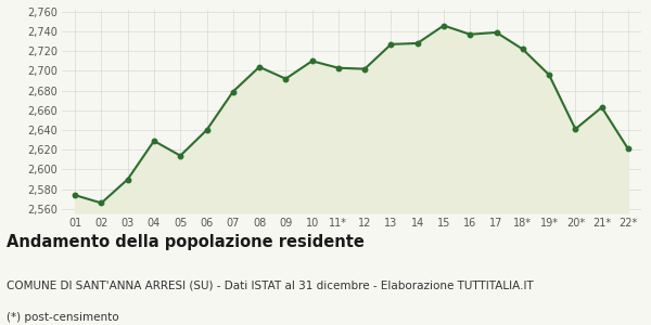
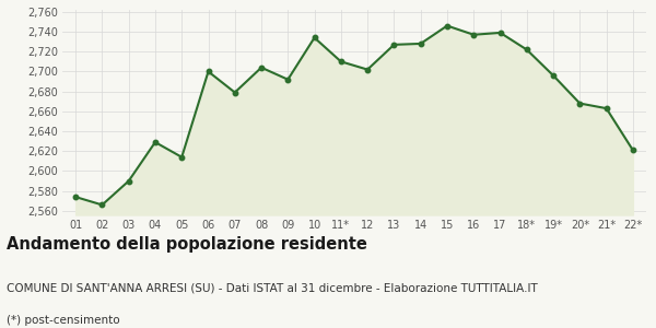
06: 2,640 -> 2,700
10: 2,710 -> 2,734
11*: 2,703 -> 2,710
20*: 2,641 -> 2,668
